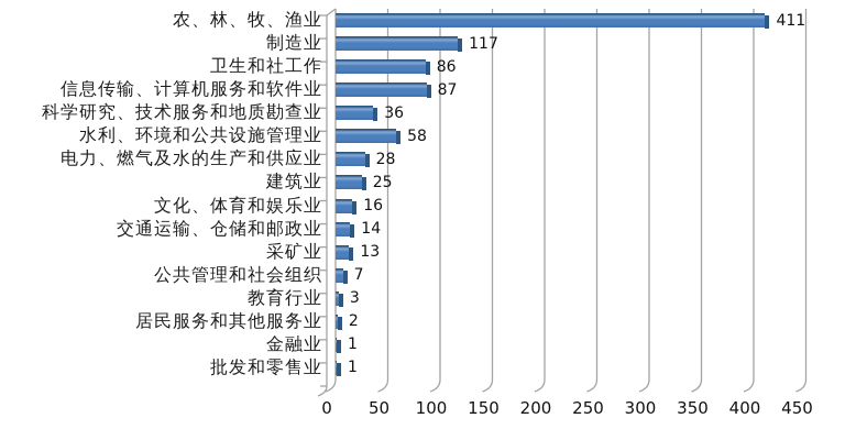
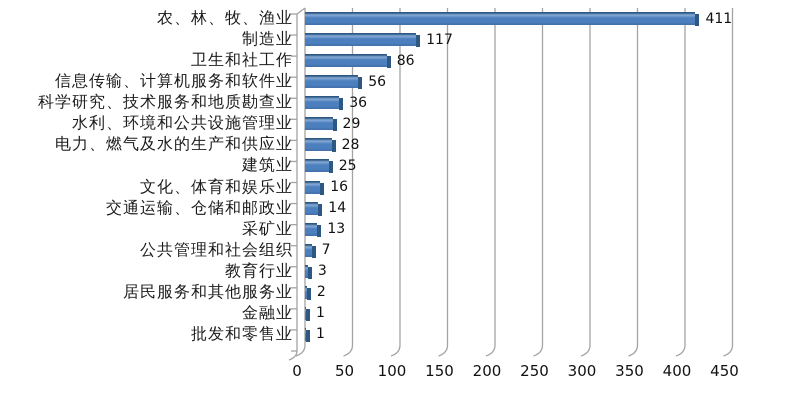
信息传输、计算机服务和软件业: 87 -> 56
水利、环境和公共设施管理业: 58 -> 29
